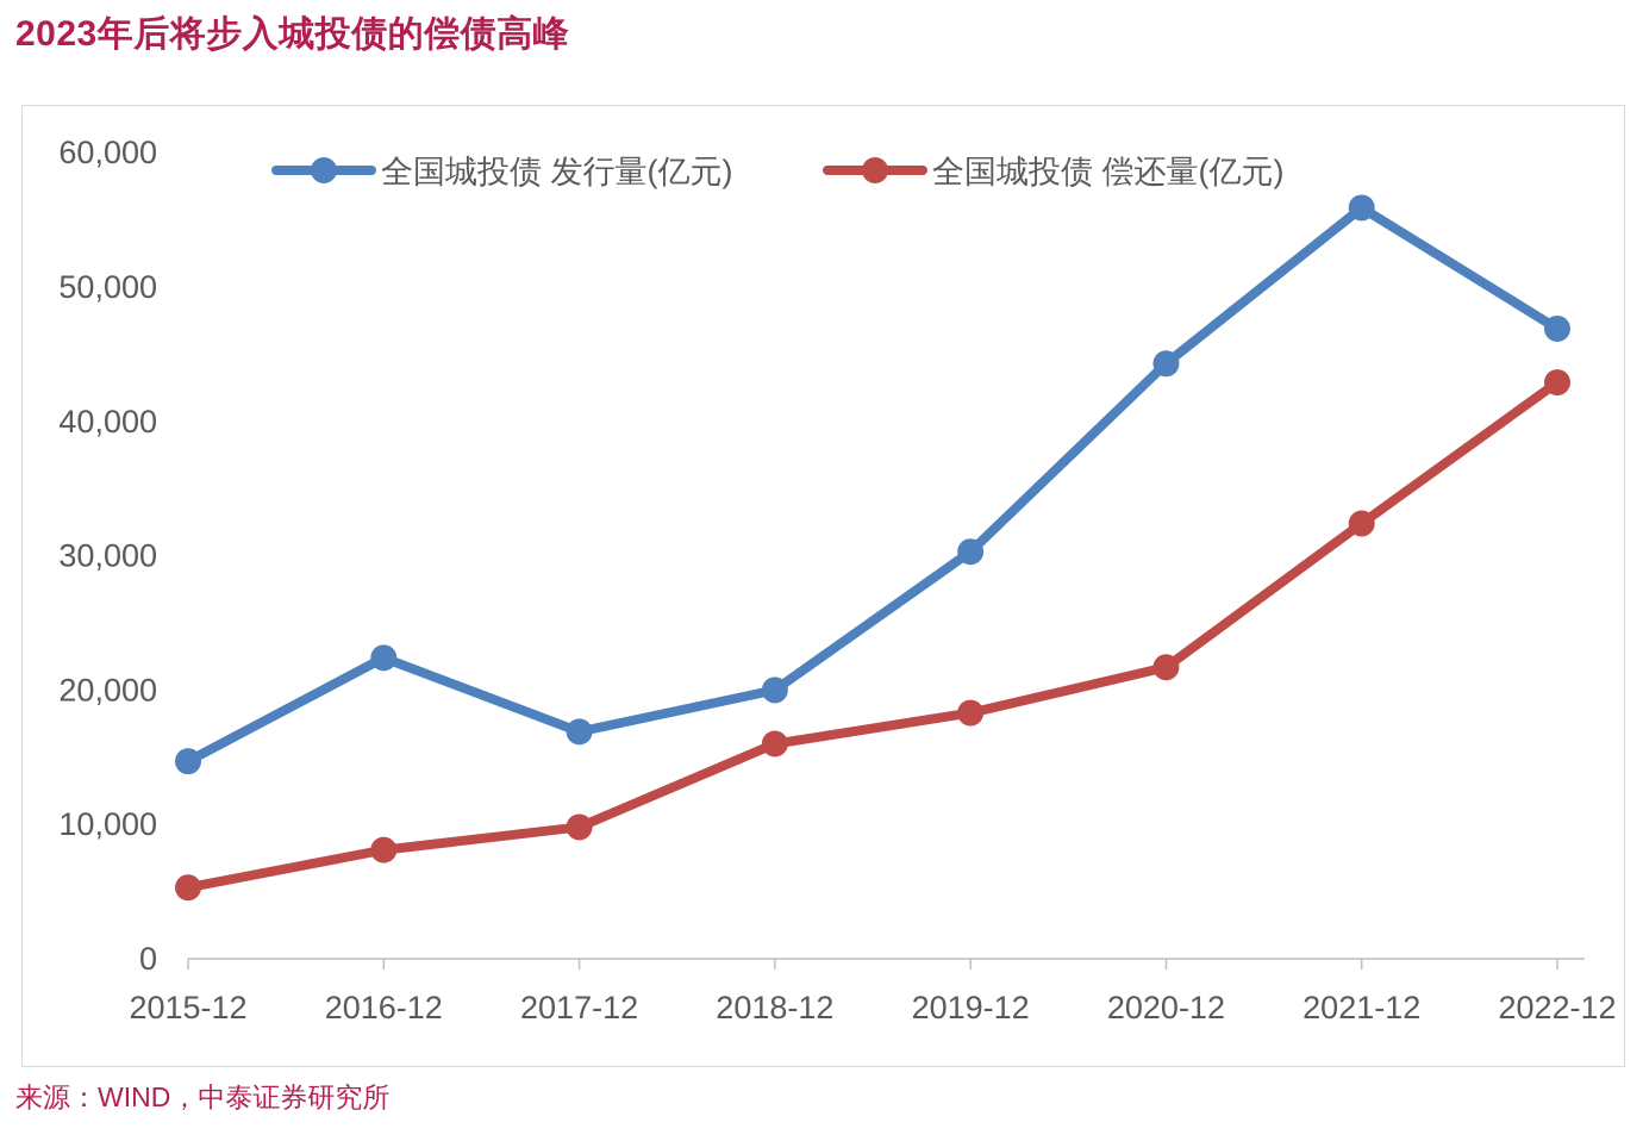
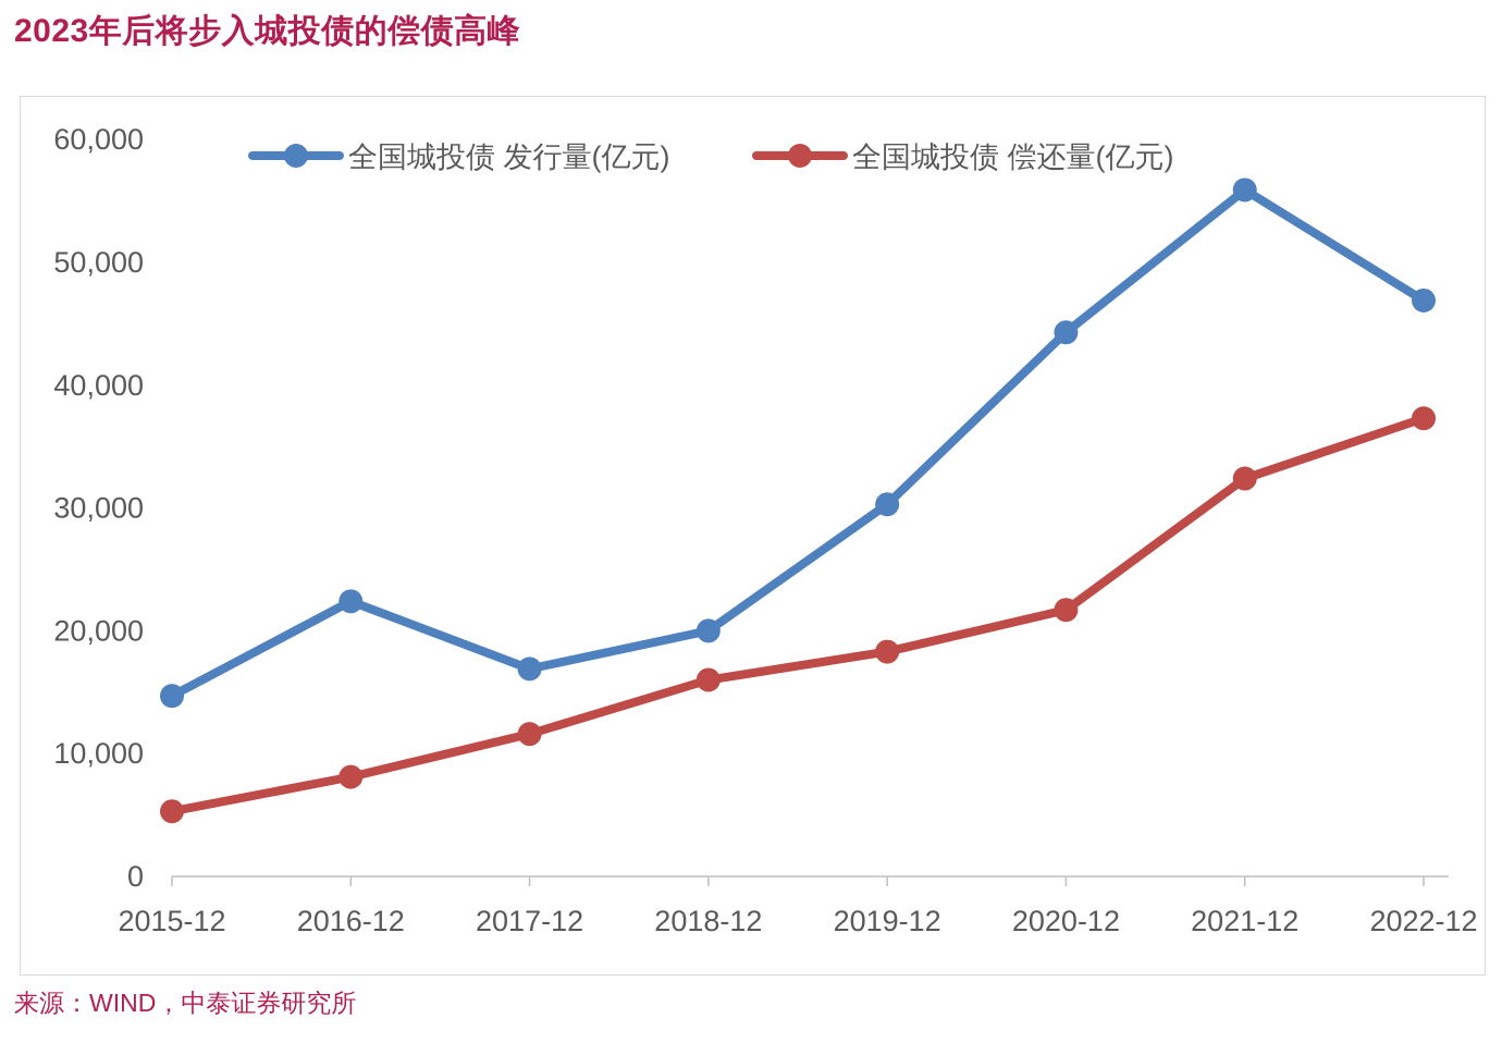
全国城投债 偿还量(亿元)/2017-12: 9800 -> 11600
全国城投债 偿还量(亿元)/2022-12: 42900 -> 37300
